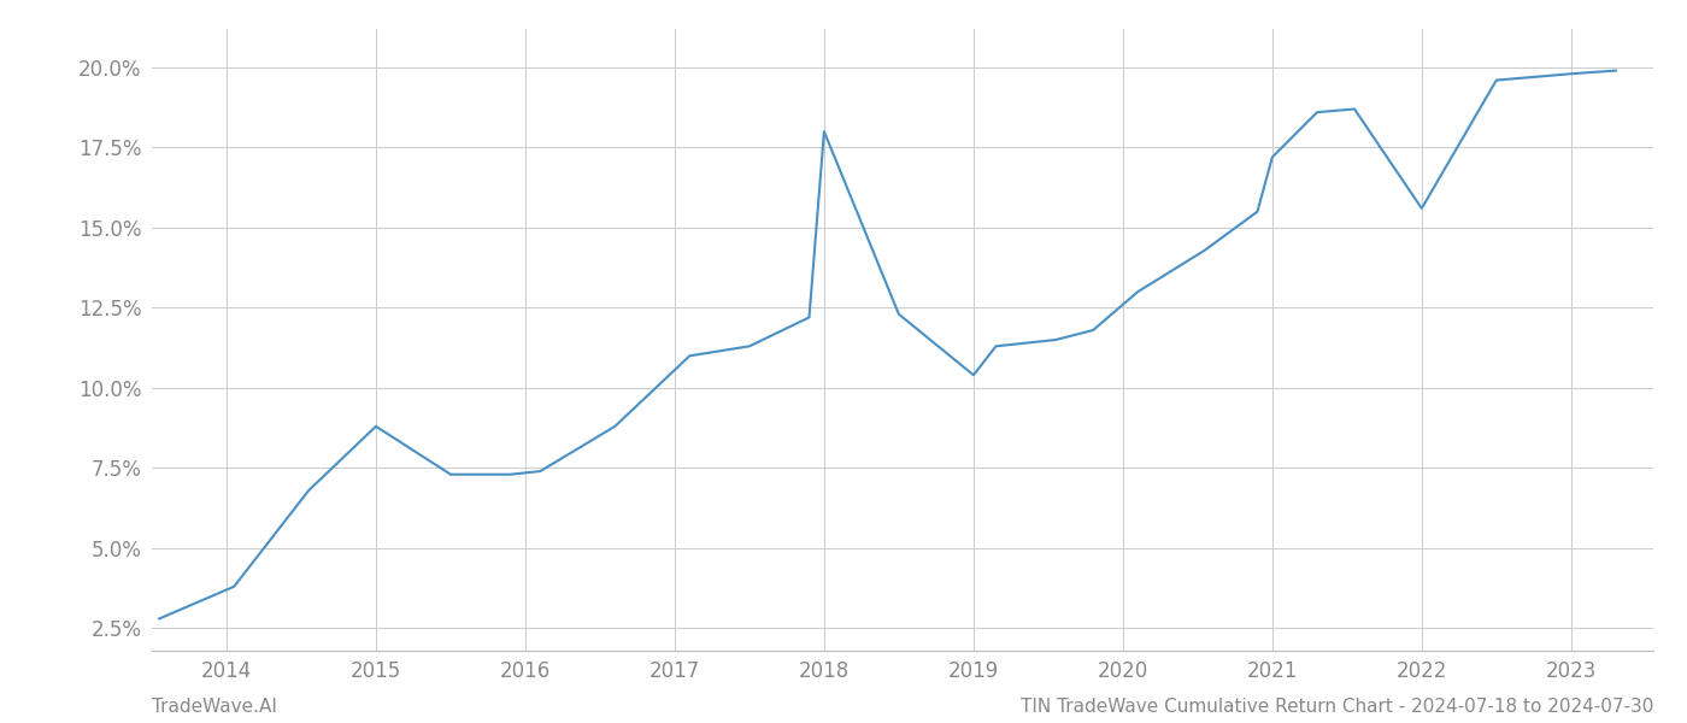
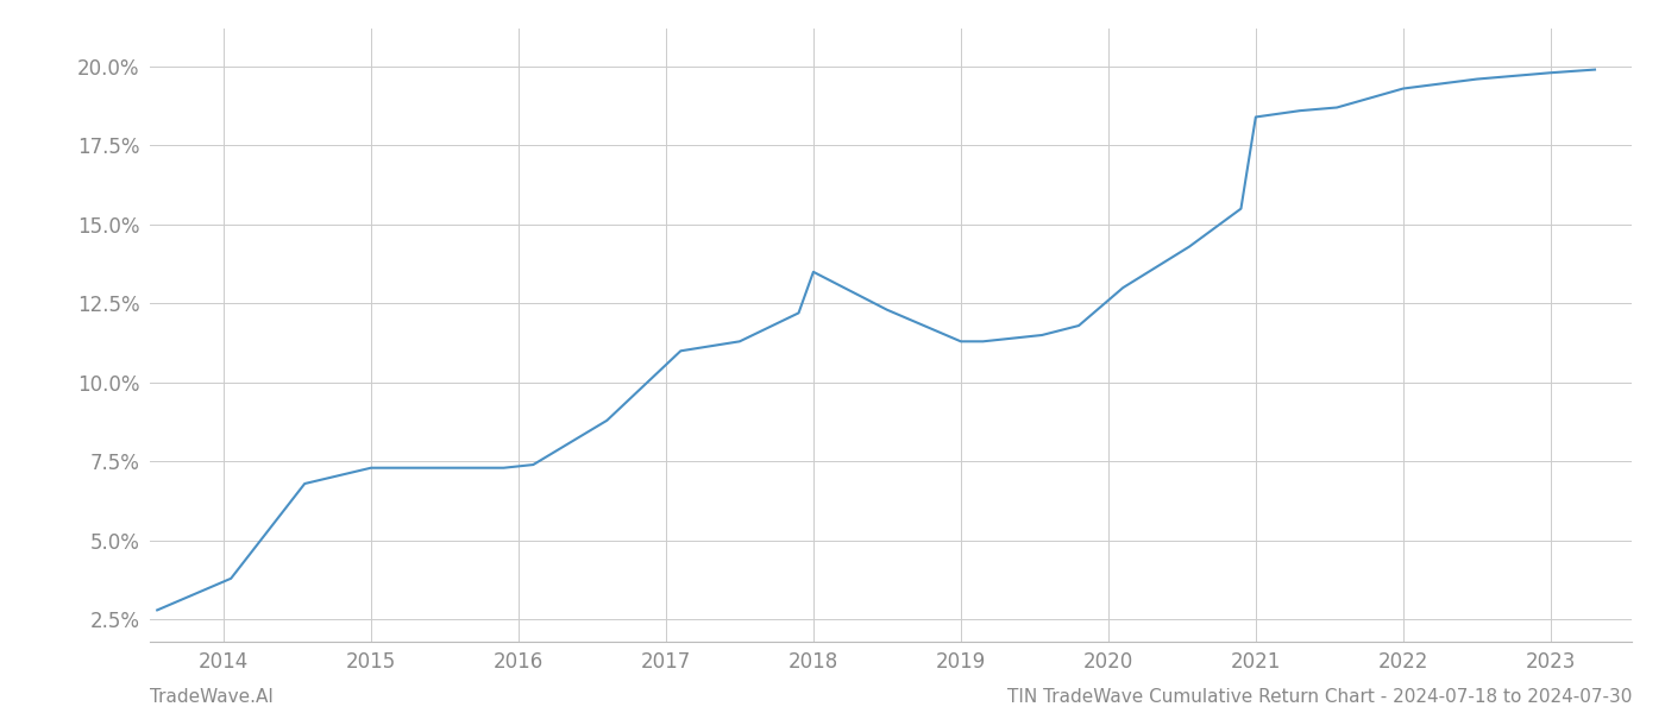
2015: 8.8% -> 7.3%
2018: 18.0% -> 13.5%
2019: 10.4% -> 11.3%
2021: 17.2% -> 18.4%
2022: 15.6% -> 19.3%
